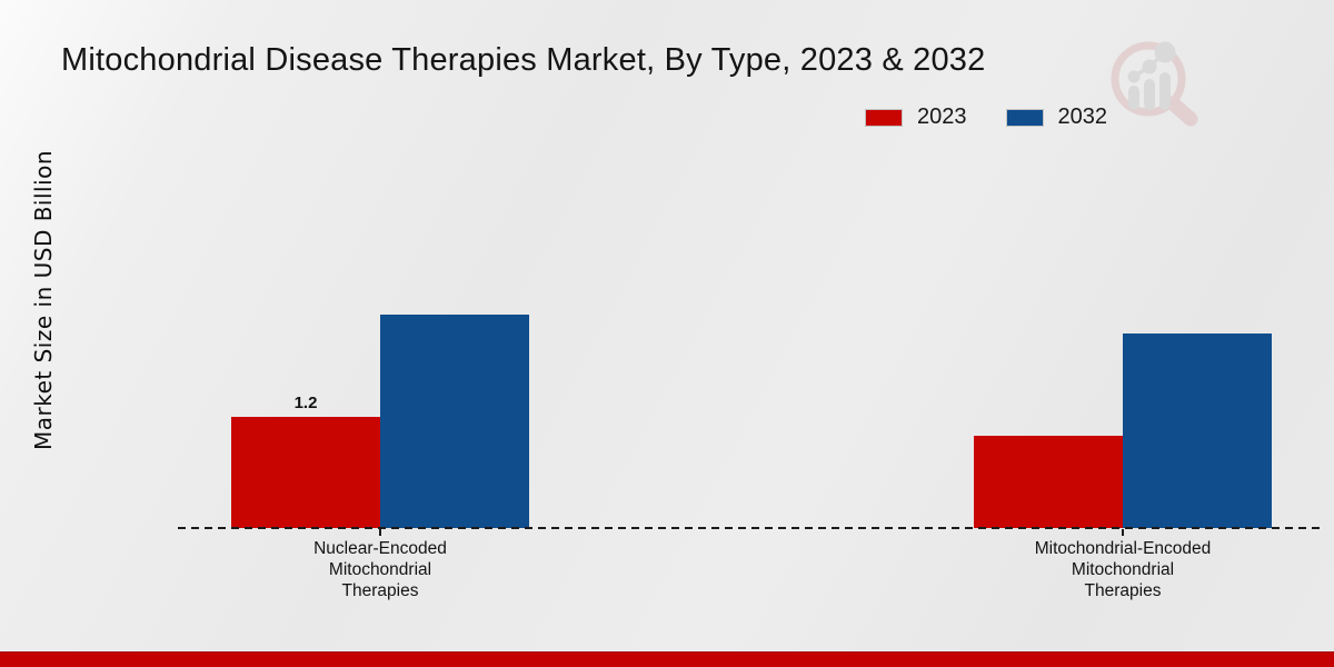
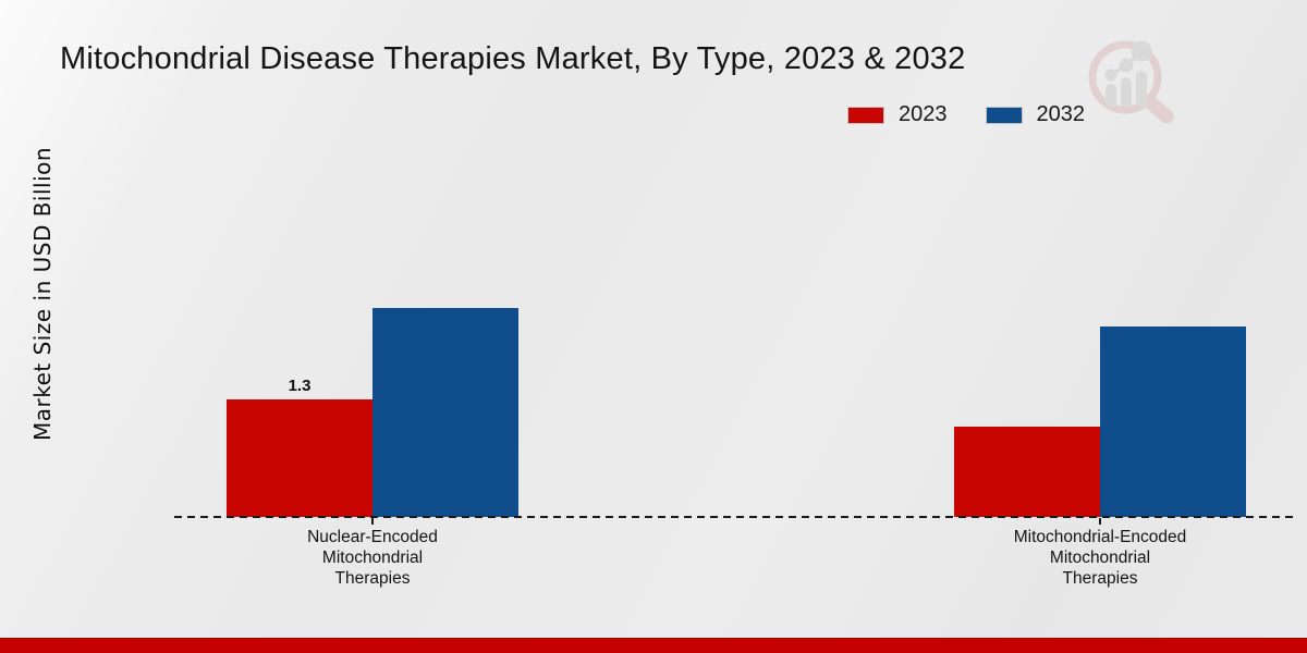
2023/Nuclear-Encoded Mitochondrial Therapies: 1.2 -> 1.3
